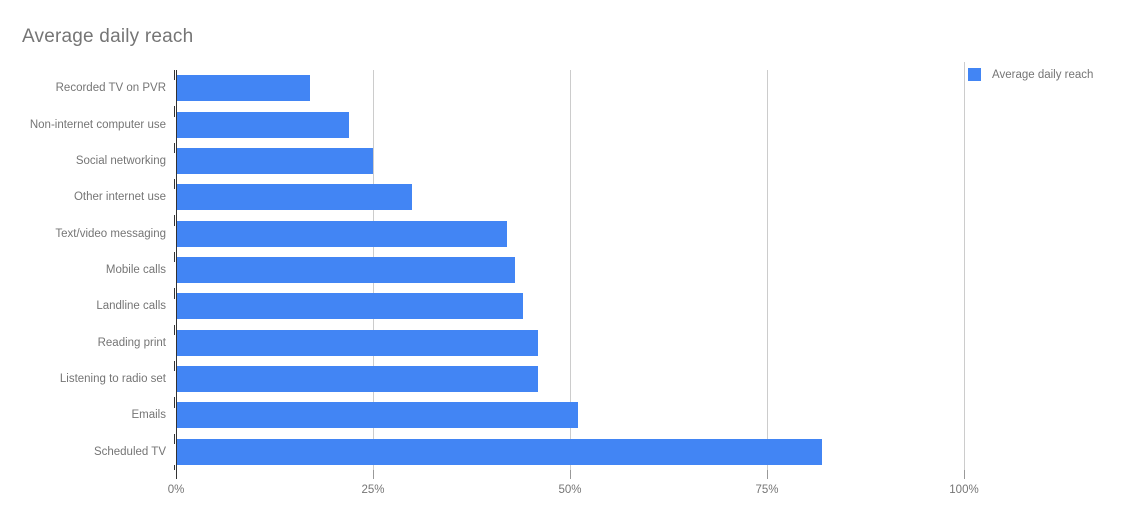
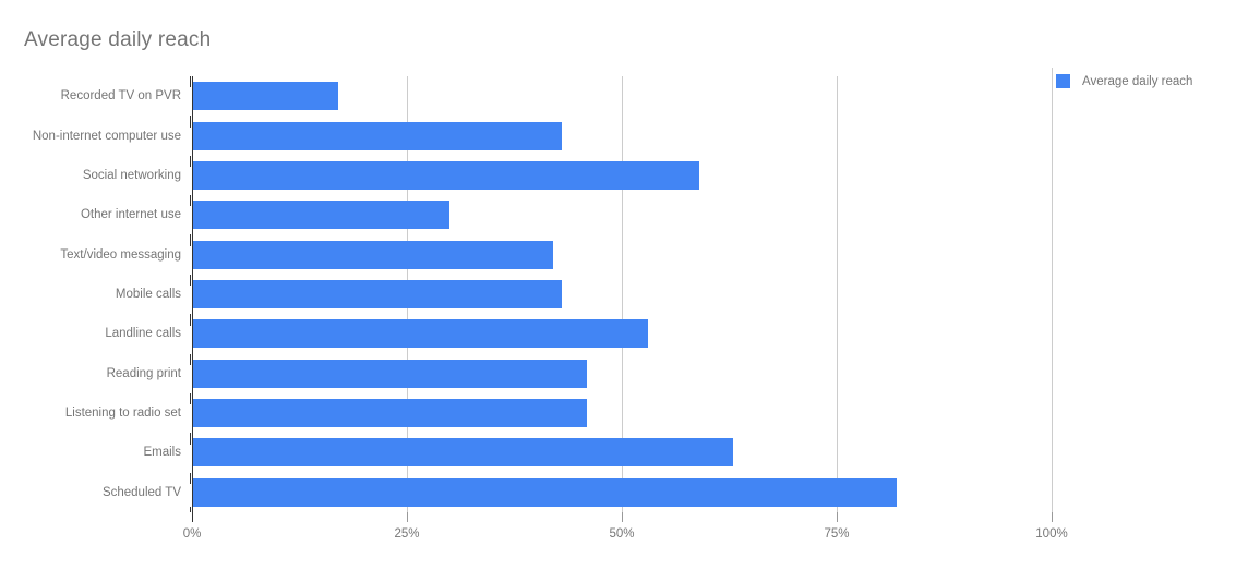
Non-internet computer use: 22% -> 43%
Social networking: 25% -> 59%
Landline calls: 44% -> 53%
Emails: 51% -> 63%
